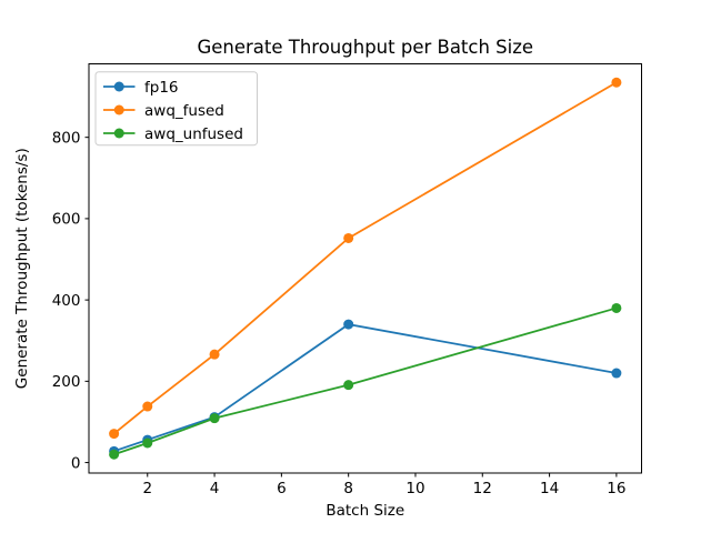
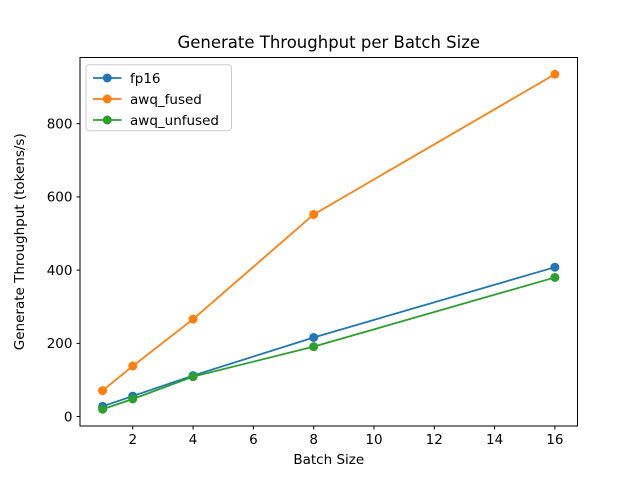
fp16/8: 340 -> 220
fp16/16: 220 -> 410
